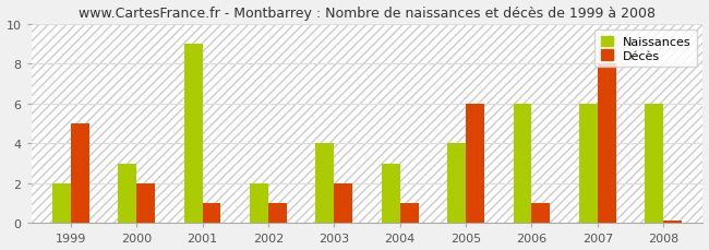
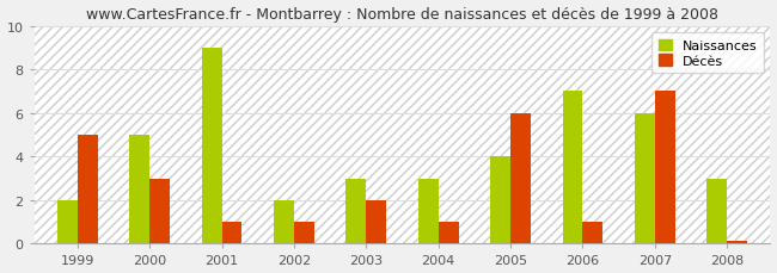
Naissances/2000: 3 -> 5
Décès/2000: 2.0 -> 3.0
Naissances/2003: 4 -> 3
Naissances/2006: 6 -> 7
Décès/2007: 8.0 -> 7.0
Naissances/2008: 6 -> 3
